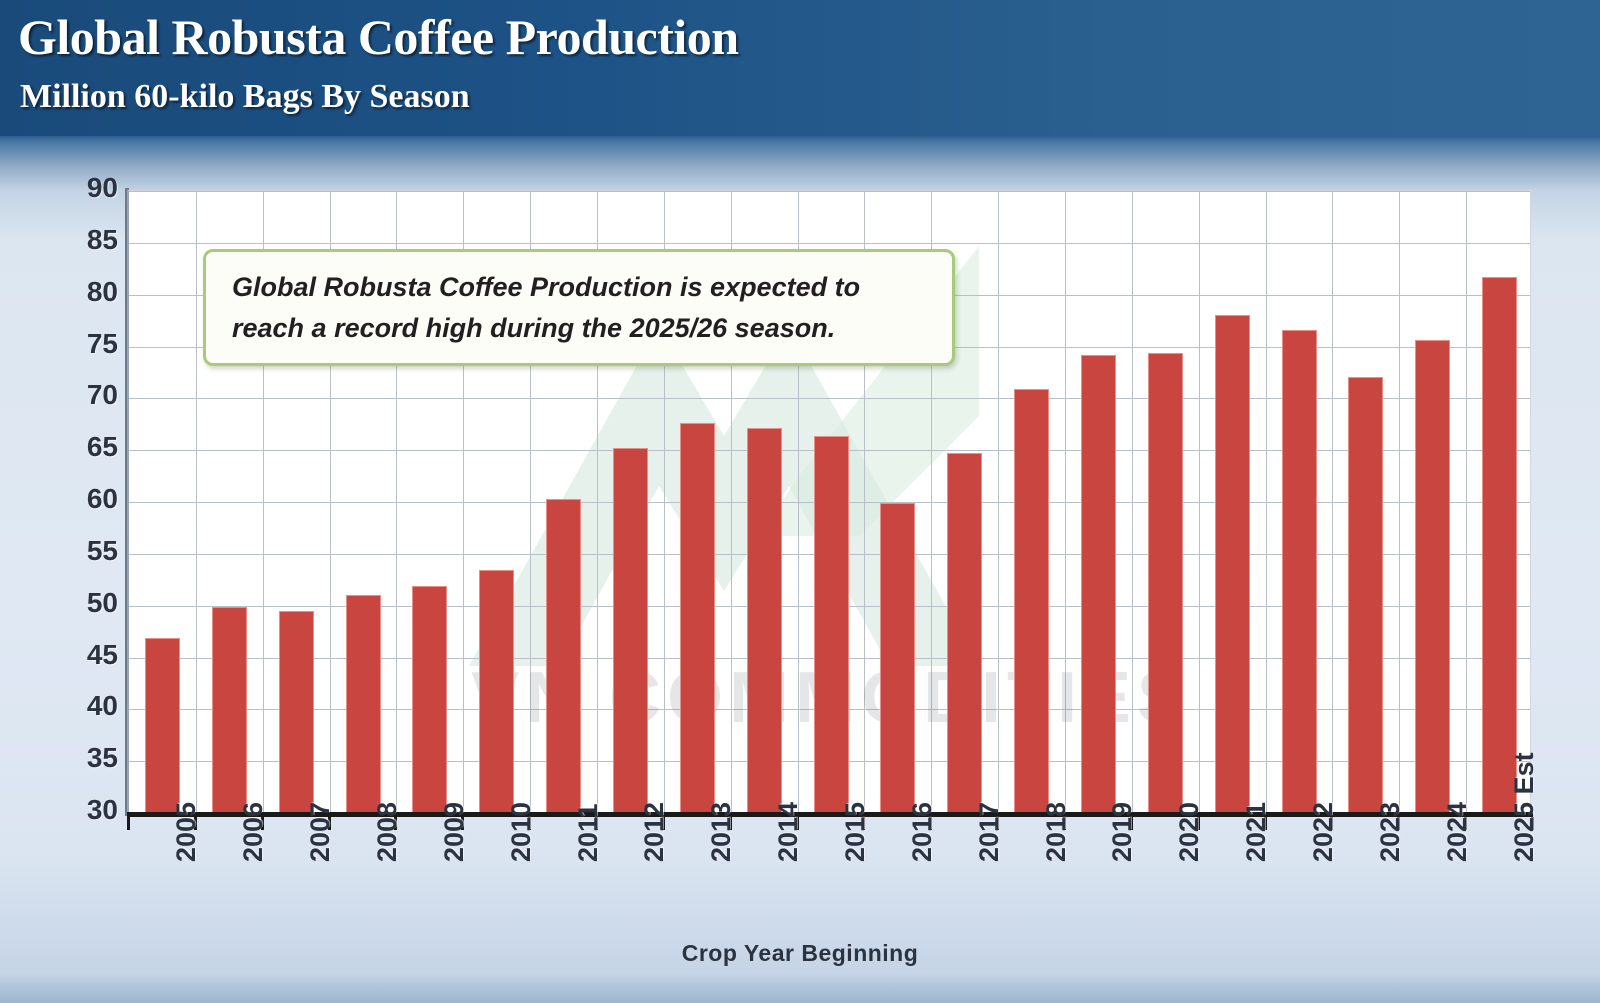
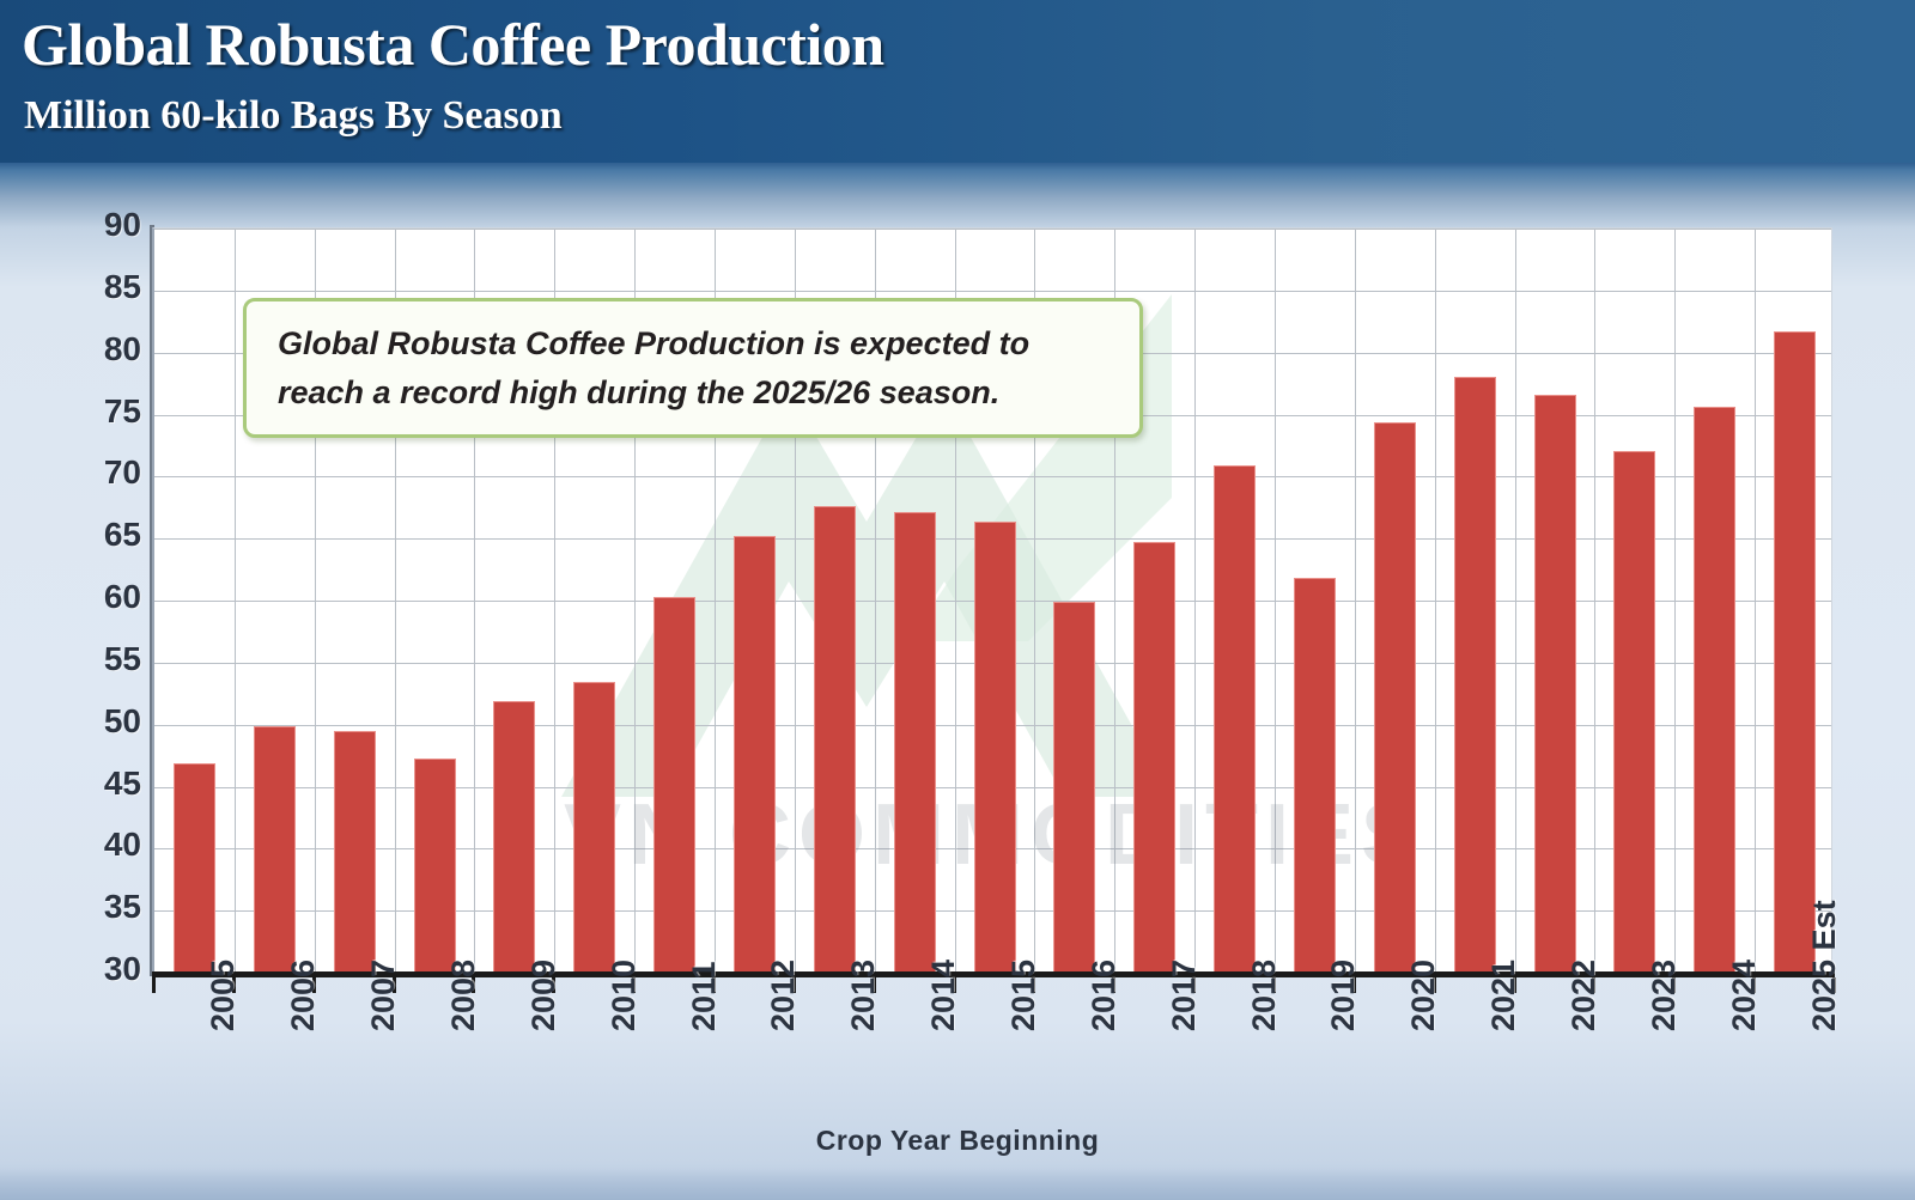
2008: 51.0 -> 47.3
2019: 74.2 -> 61.8
